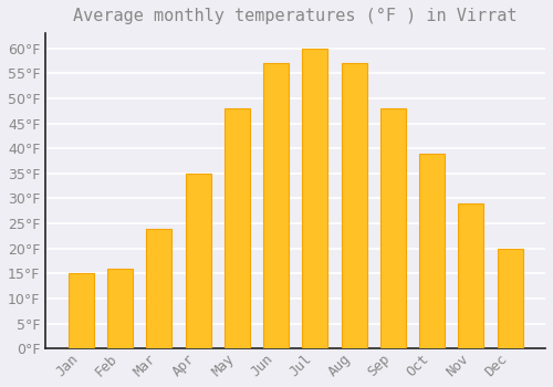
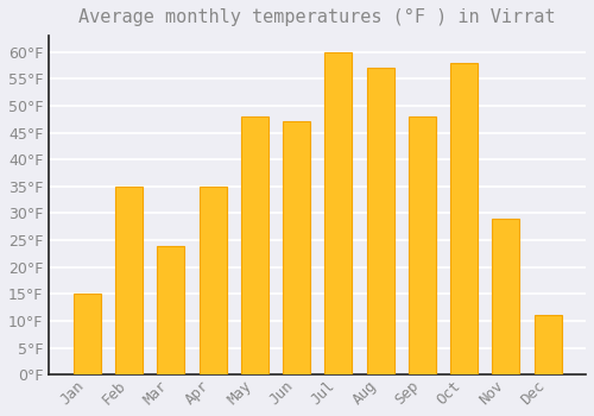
Feb: 16°F -> 35°F
Jun: 57°F -> 47°F
Oct: 39°F -> 58°F
Dec: 20°F -> 11°F
